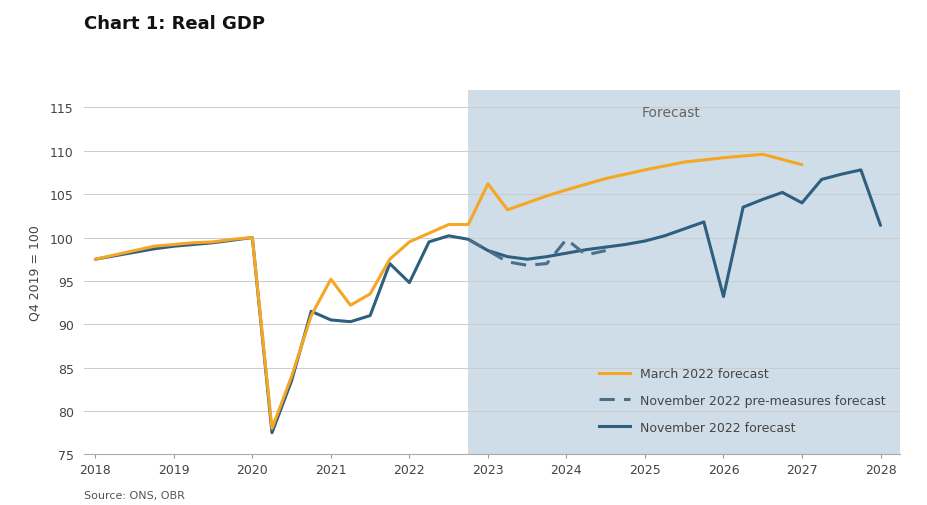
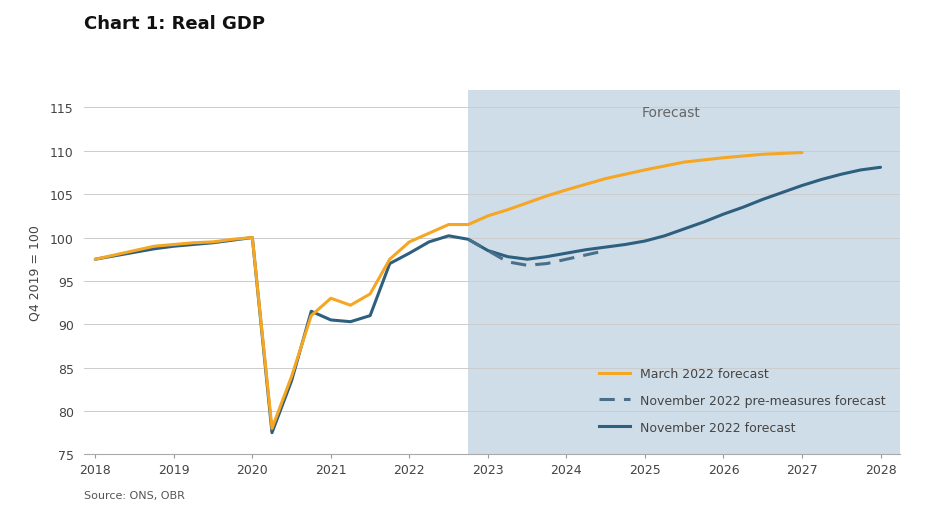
March 2022 forecast/2021: 95.2 -> 93.0
November 2022 forecast/2022: 94.8 -> 98.2
March 2022 forecast/2023: 106.2 -> 102.5
November 2022 pre-measures forecast/2024: 99.8 -> 97.5
November 2022 forecast/2026: 93.2 -> 102.7
March 2022 forecast/2027: 108.4 -> 109.8
November 2022 forecast/2027: 104.0 -> 106.0
November 2022 forecast/2028: 101.4 -> 108.1
